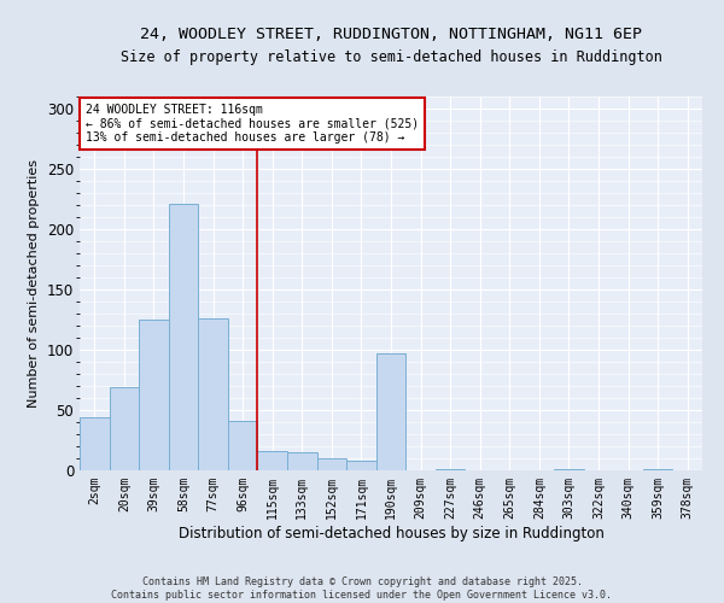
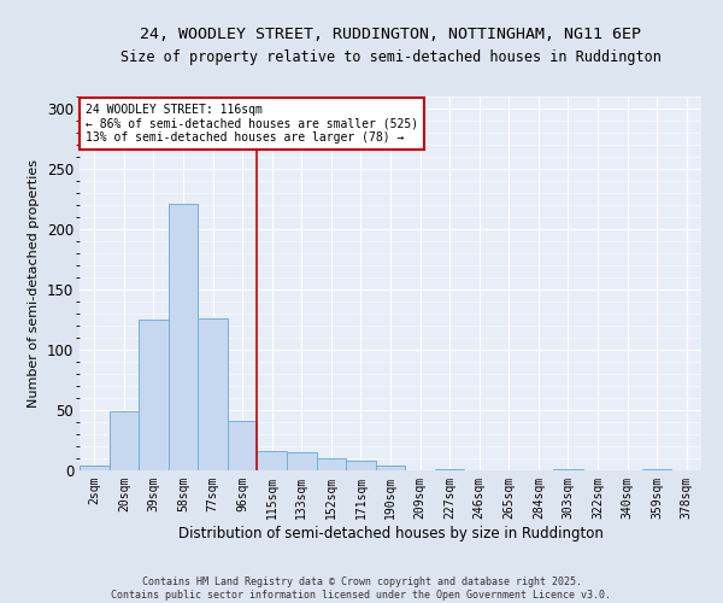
2sqm: 44 -> 4
20sqm: 69 -> 49
190sqm: 97 -> 4
